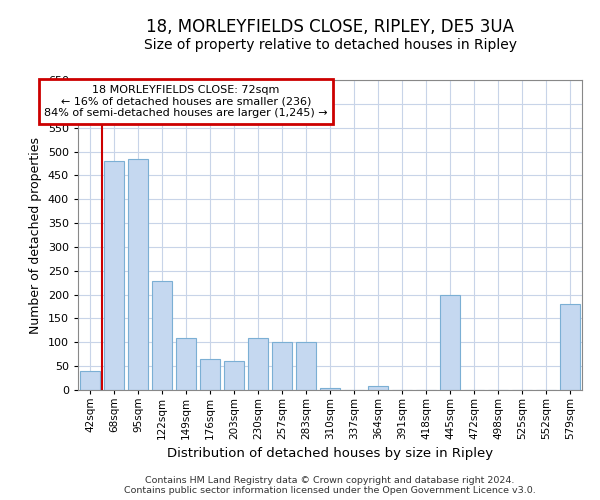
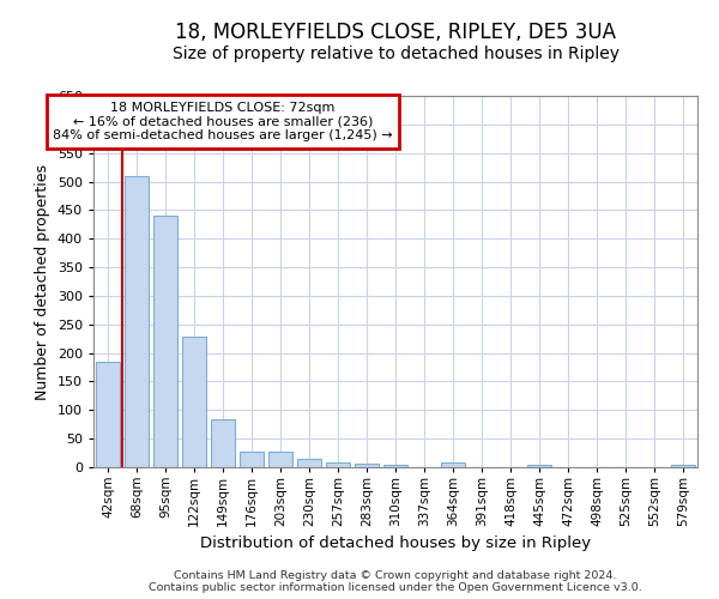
42sqm: 40 -> 185
68sqm: 480 -> 510
95sqm: 485 -> 440
149sqm: 110 -> 83
176sqm: 65 -> 28
203sqm: 60 -> 28
230sqm: 110 -> 14
257sqm: 100 -> 8
283sqm: 100 -> 7
445sqm: 200 -> 5
579sqm: 180 -> 5
